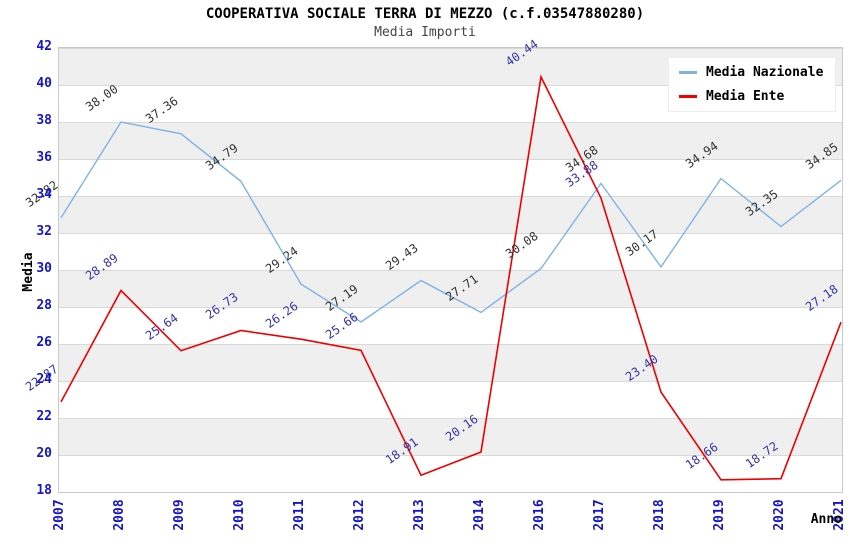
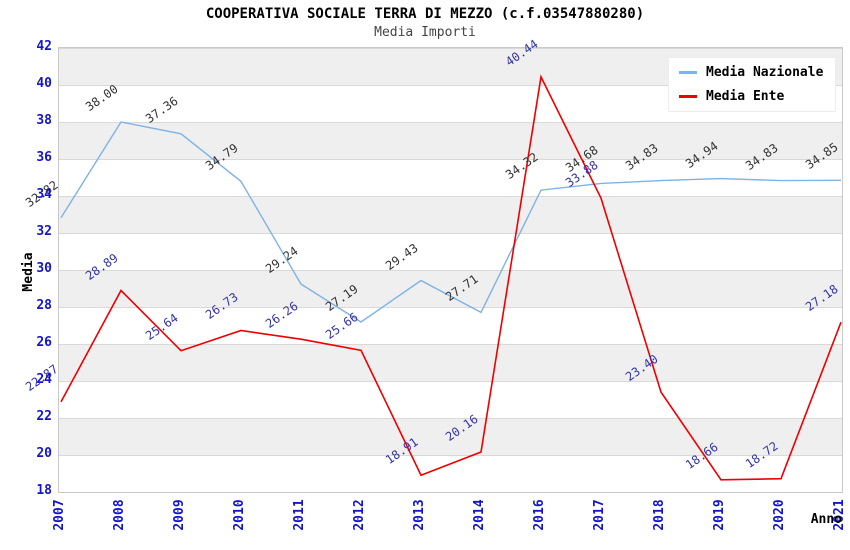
Media Nazionale/2016: 30.08 -> 34.32
Media Nazionale/2018: 30.17 -> 34.83
Media Nazionale/2020: 32.35 -> 34.83
